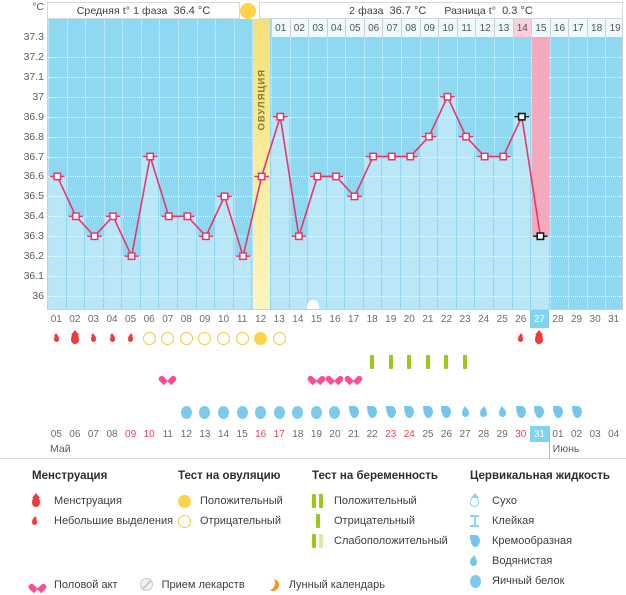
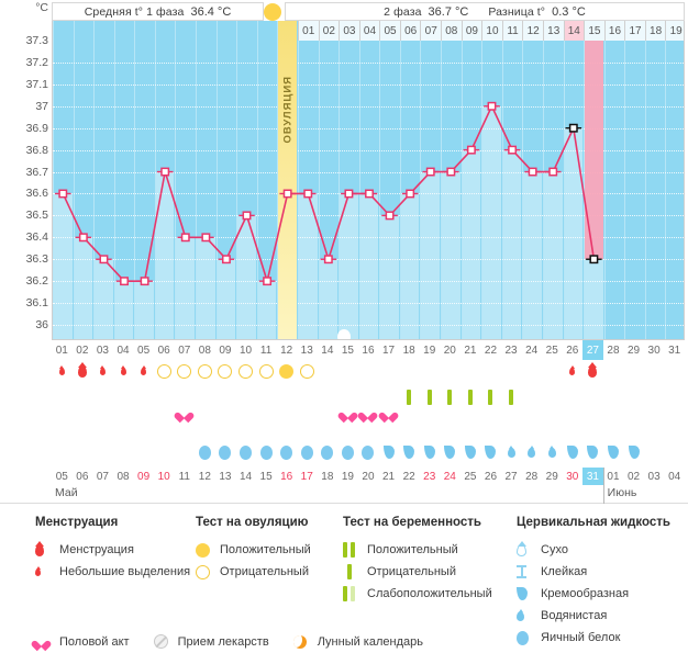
04: 36.4 -> 36.2
13: 36.9 -> 36.6
18: 36.7 -> 36.6
